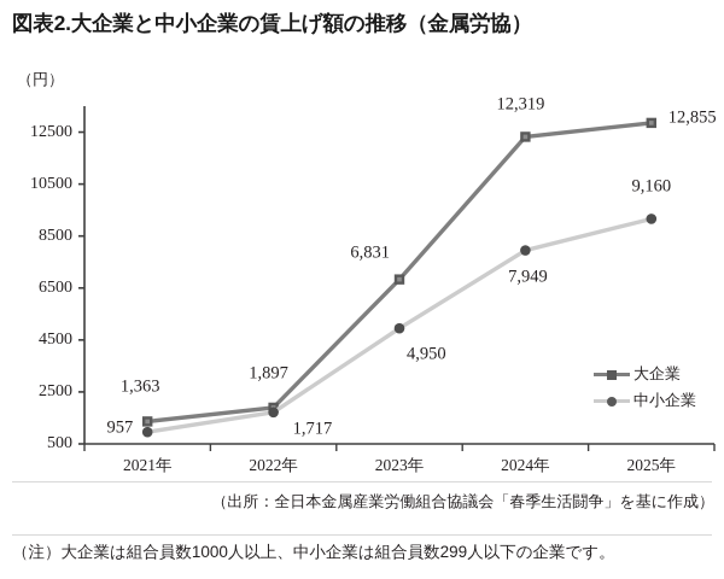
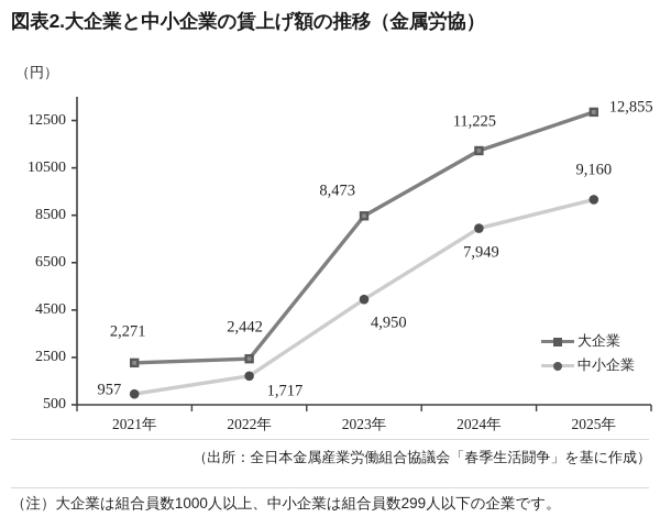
大企業/2021年: 1,363 -> 2,271
大企業/2022年: 1,897 -> 2,442
大企業/2023年: 6,831 -> 8,473
大企業/2024年: 12,319 -> 11,225
